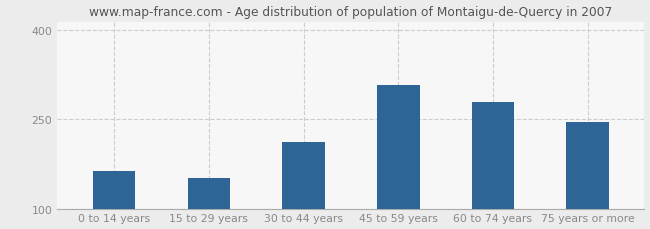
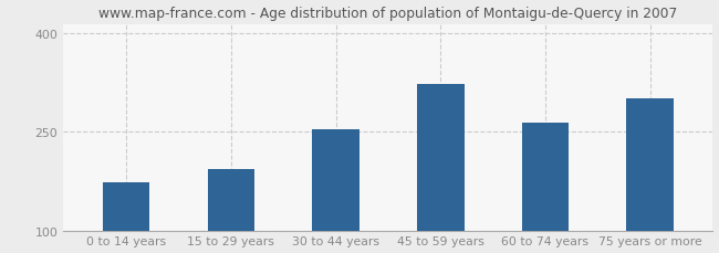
0 to 14 years: 163 -> 174
15 to 29 years: 152 -> 194
30 to 44 years: 212 -> 254
45 to 59 years: 308 -> 324
60 to 74 years: 280 -> 264
75 years or more: 245 -> 302
